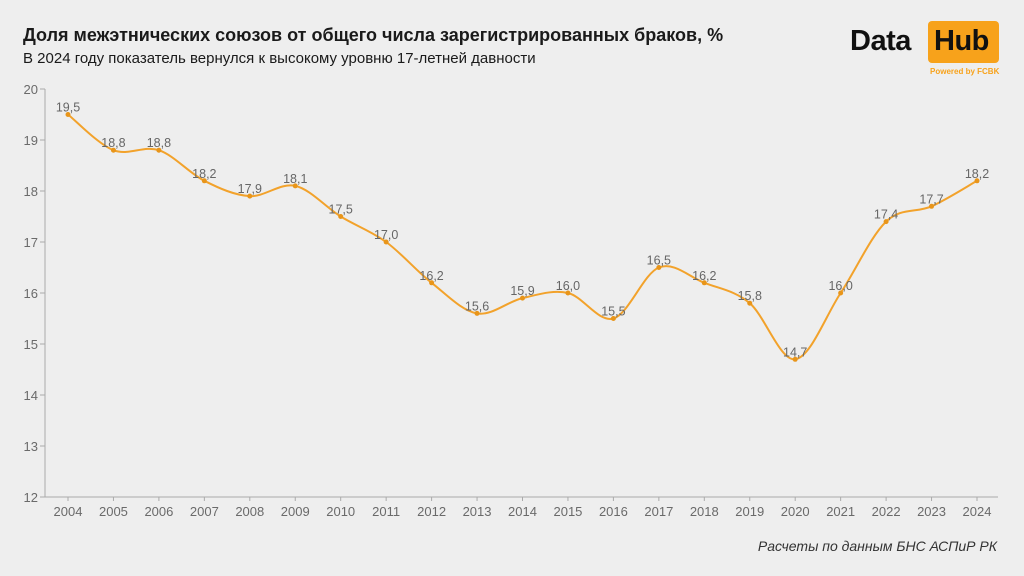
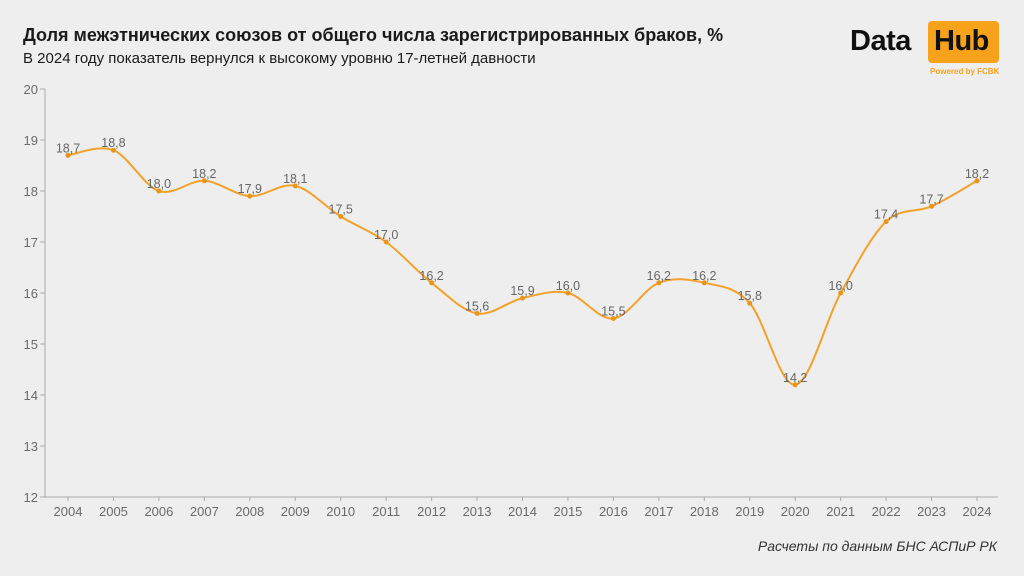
2004: 19,5 -> 18,7
2006: 18,8 -> 18,0
2017: 16,5 -> 16,2
2020: 14,7 -> 14,2
